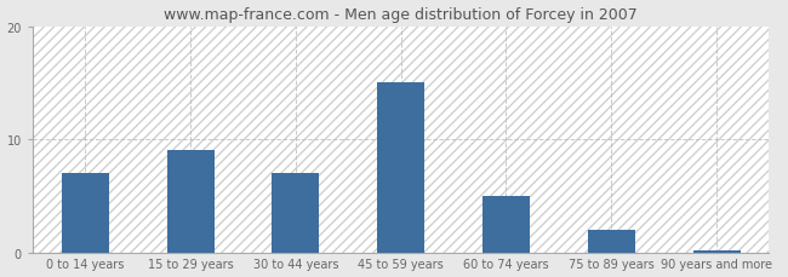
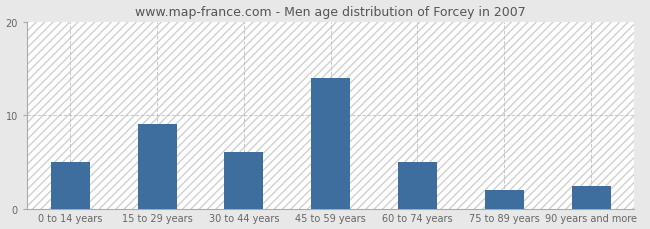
0 to 14 years: 7.0 -> 5.0
30 to 44 years: 7.0 -> 6.0
45 to 59 years: 15.0 -> 14.0
90 years and more: 0.2 -> 2.4
